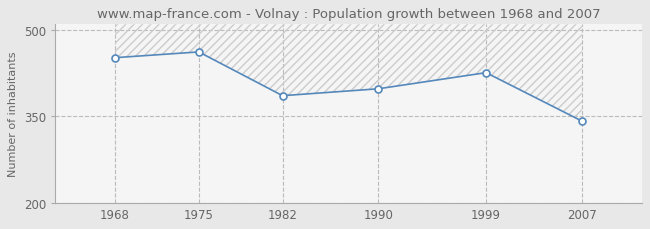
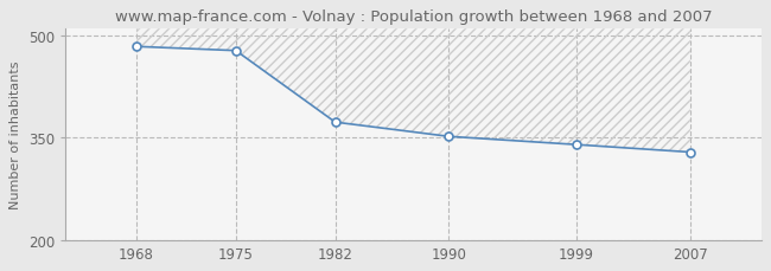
1968: 452 -> 484
1975: 462 -> 478
1982: 386 -> 373
1990: 398 -> 352
1999: 426 -> 340
2007: 342 -> 329
